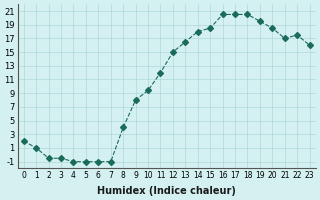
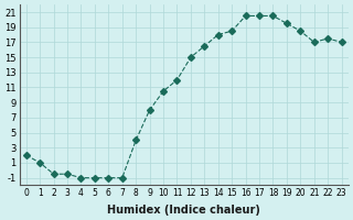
10: 9.4 -> 10.5
23: 16.0 -> 17.0
